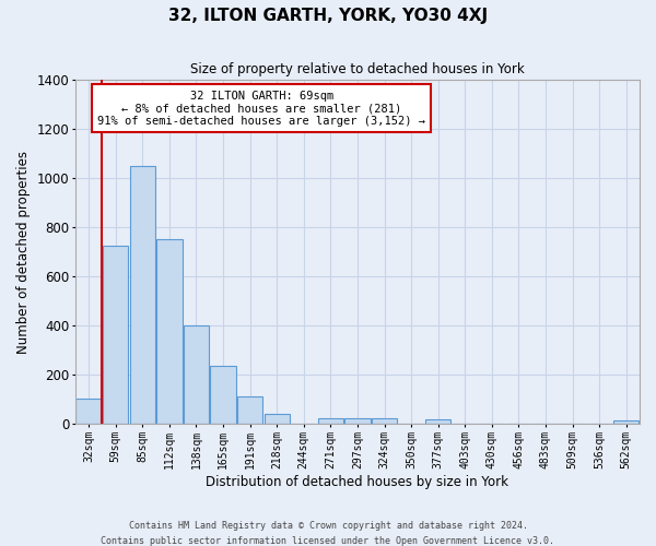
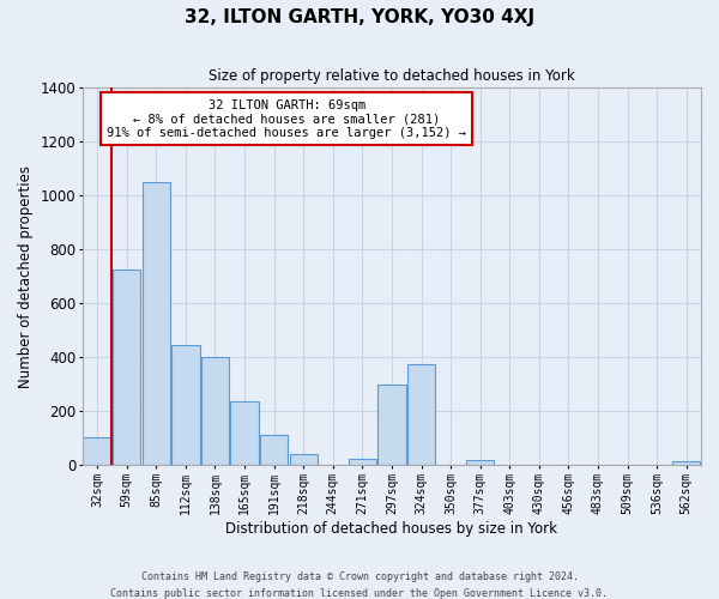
112sqm: 750 -> 445
297sqm: 25 -> 300
324sqm: 25 -> 375
